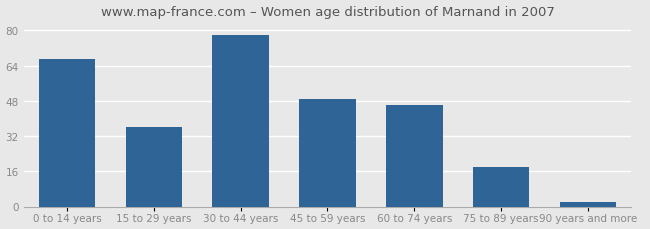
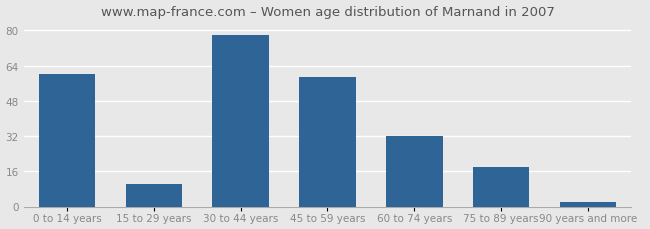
0 to 14 years: 67 -> 60
15 to 29 years: 36 -> 10
45 to 59 years: 49 -> 59
60 to 74 years: 46 -> 32
